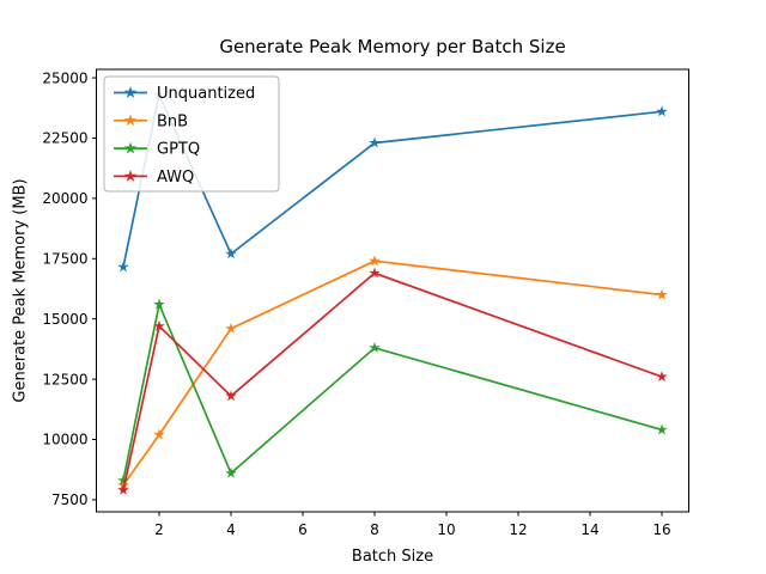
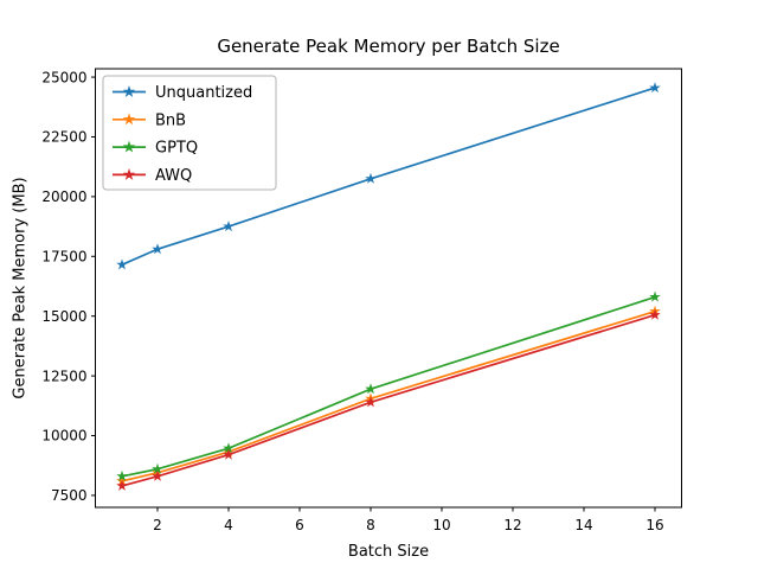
Unquantized/2: 24300 -> 17800
BnB/2: 10200 -> 8400
GPTQ/2: 15600 -> 8600
AWQ/2: 14700 -> 8300
Unquantized/4: 17700 -> 18800
BnB/4: 14600 -> 9300
GPTQ/4: 8600 -> 9500
AWQ/4: 11800 -> 9200
Unquantized/8: 22300 -> 20800
BnB/8: 17400 -> 11600
GPTQ/8: 13800 -> 12000
AWQ/8: 16900 -> 11400
Unquantized/16: 23600 -> 24600
BnB/16: 16000 -> 15200
GPTQ/16: 10400 -> 15800
AWQ/16: 12600 -> 15000
